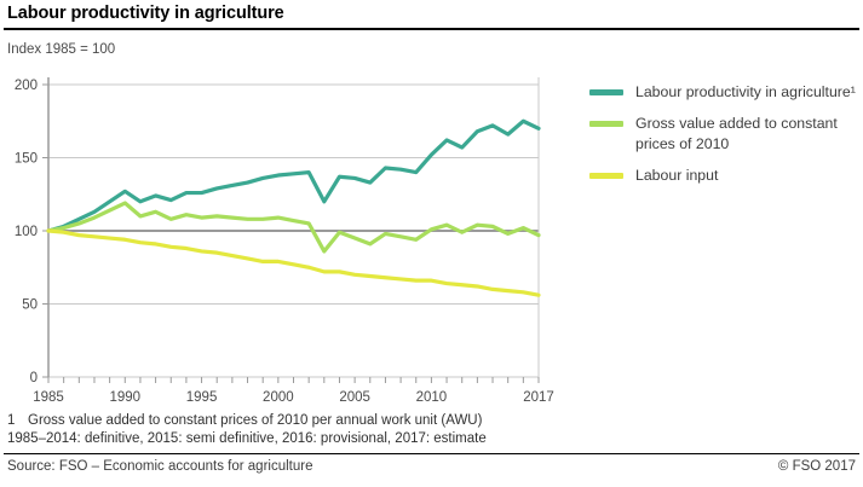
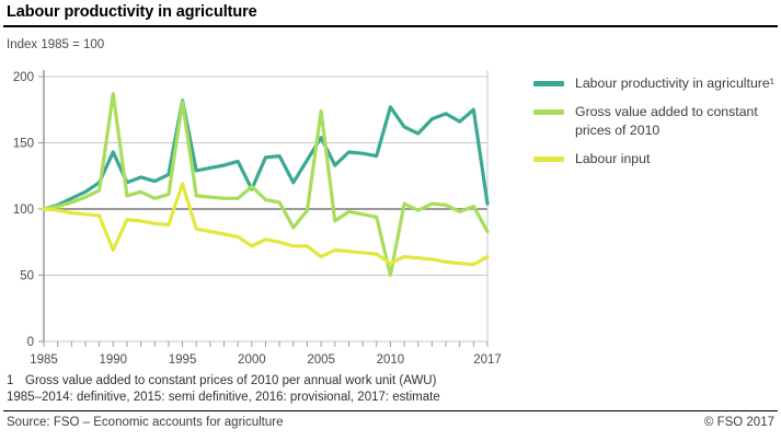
Labour productivity in agriculture/1990: 127 -> 143
Gross value added to constant prices of 2010/1990: 119 -> 187
Labour input/1990: 94 -> 69
Labour productivity in agriculture/1995: 126 -> 182
Gross value added to constant prices of 2010/1995: 109 -> 181
Labour input/1995: 86 -> 119
Labour productivity in agriculture/2000: 138 -> 115
Gross value added to constant prices of 2010/2000: 109 -> 117
Labour input/2000: 79 -> 72
Labour productivity in agriculture/2005: 136 -> 154
Gross value added to constant prices of 2010/2005: 95 -> 174
Labour input/2005: 70 -> 64
Labour productivity in agriculture/2010: 152 -> 177
Gross value added to constant prices of 2010/2010: 101 -> 50
Labour input/2010: 66 -> 59
Labour productivity in agriculture/2017: 170 -> 104
Gross value added to constant prices of 2010/2017: 97 -> 83
Labour input/2017: 56 -> 64
